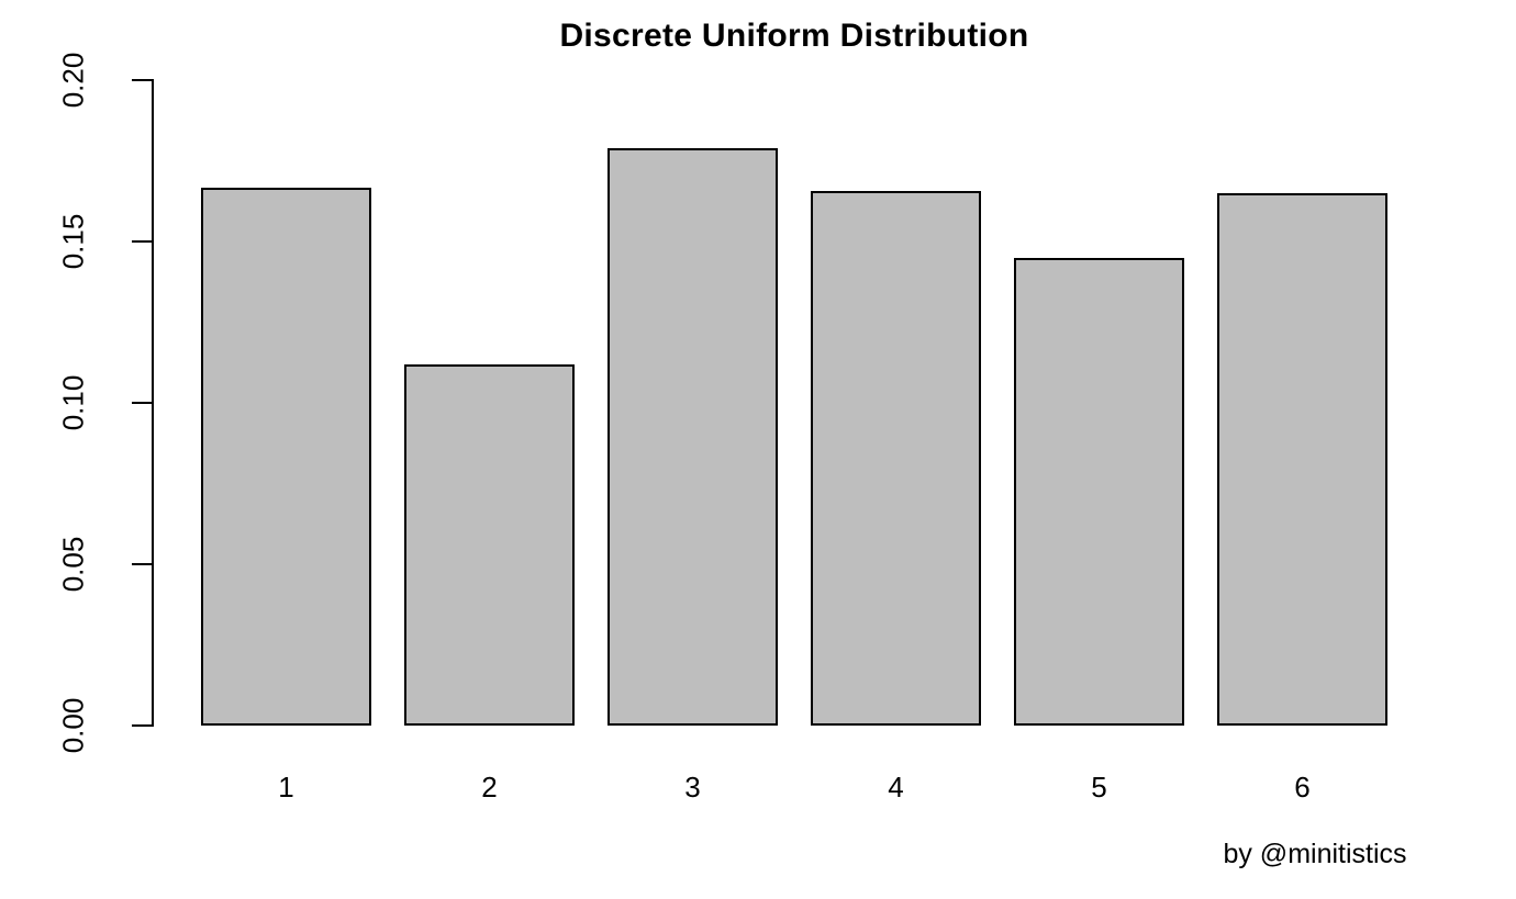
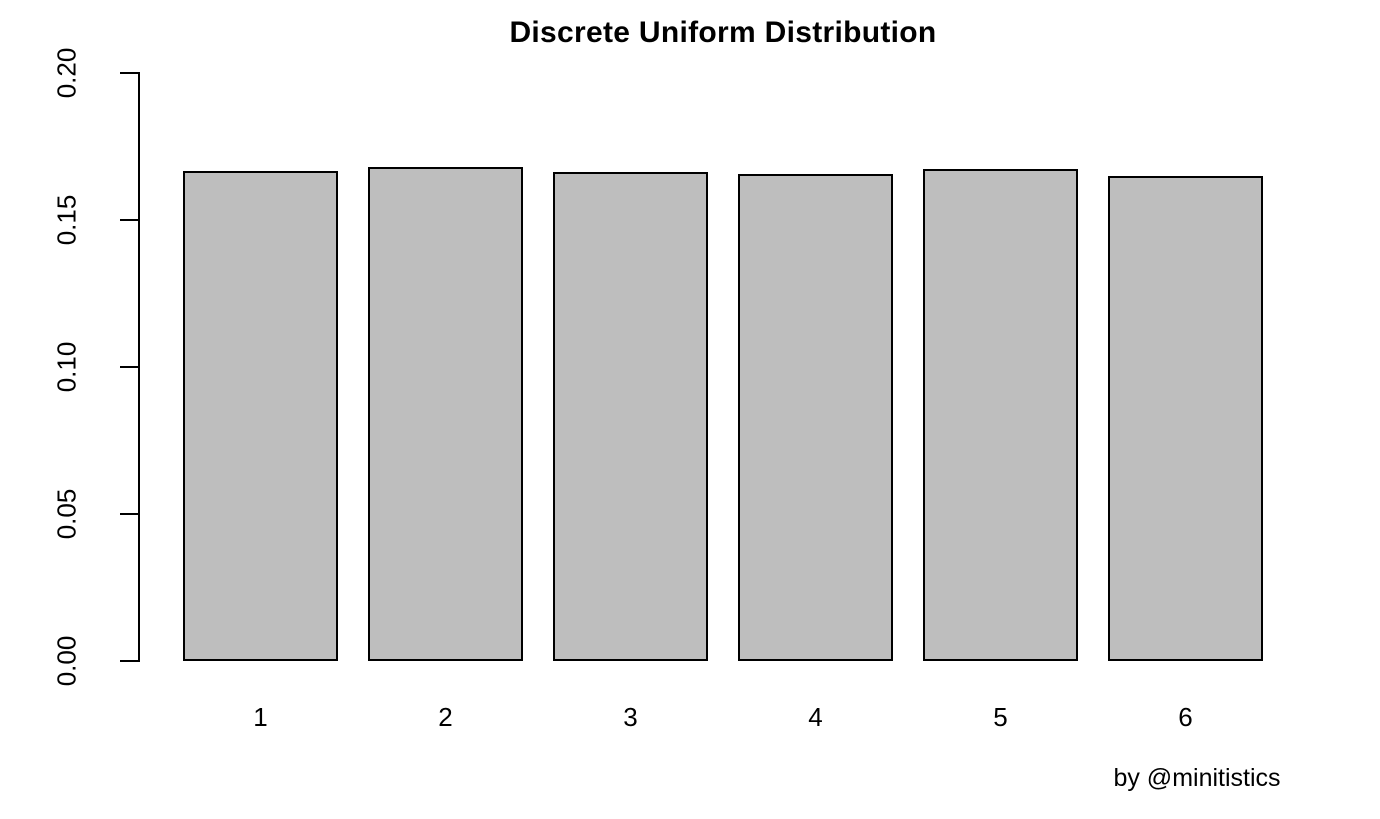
2: 0.112 -> 0.168
3: 0.179 -> 0.166
5: 0.145 -> 0.168
